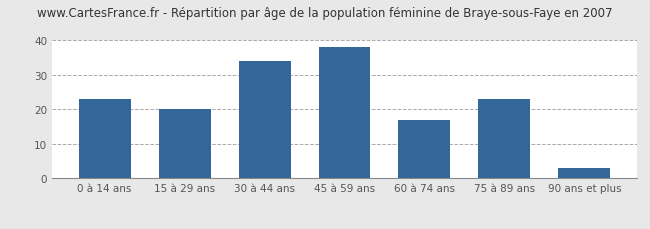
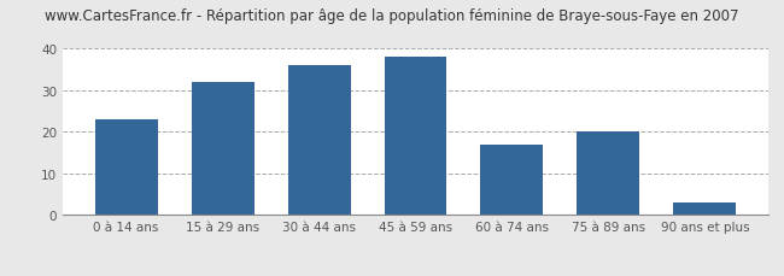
15 à 29 ans: 20 -> 32
30 à 44 ans: 34 -> 36
75 à 89 ans: 23 -> 20
